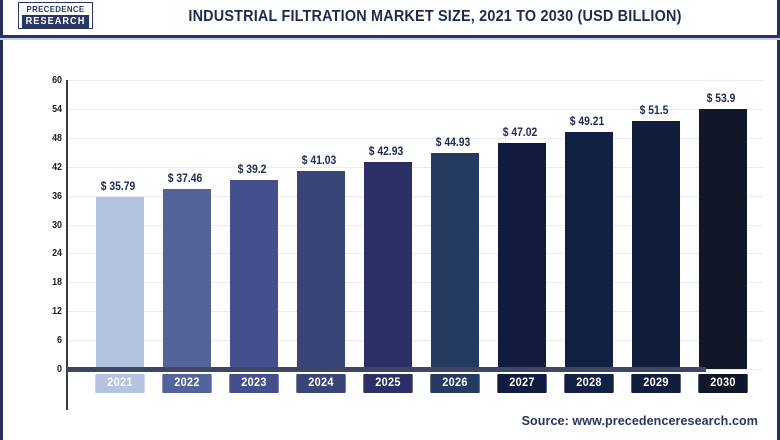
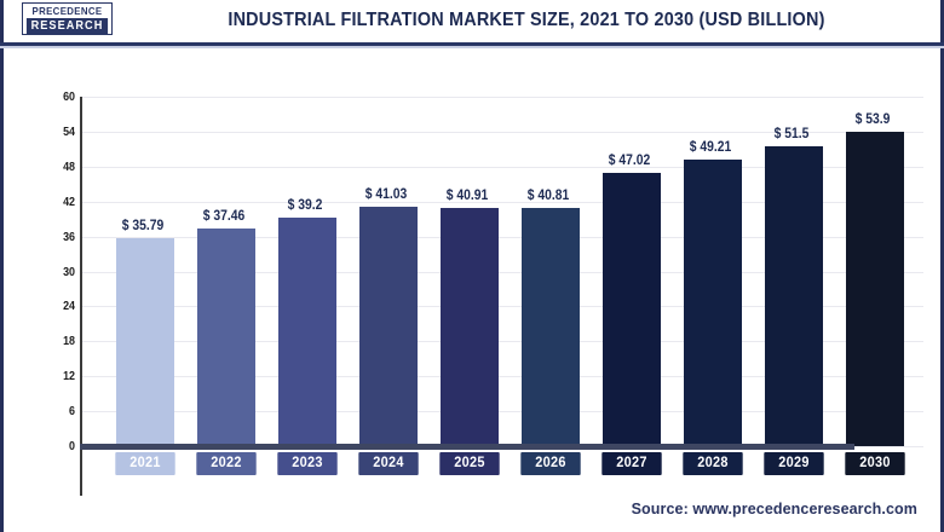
2025: 42.93 -> 40.91
2026: 44.93 -> 40.81
